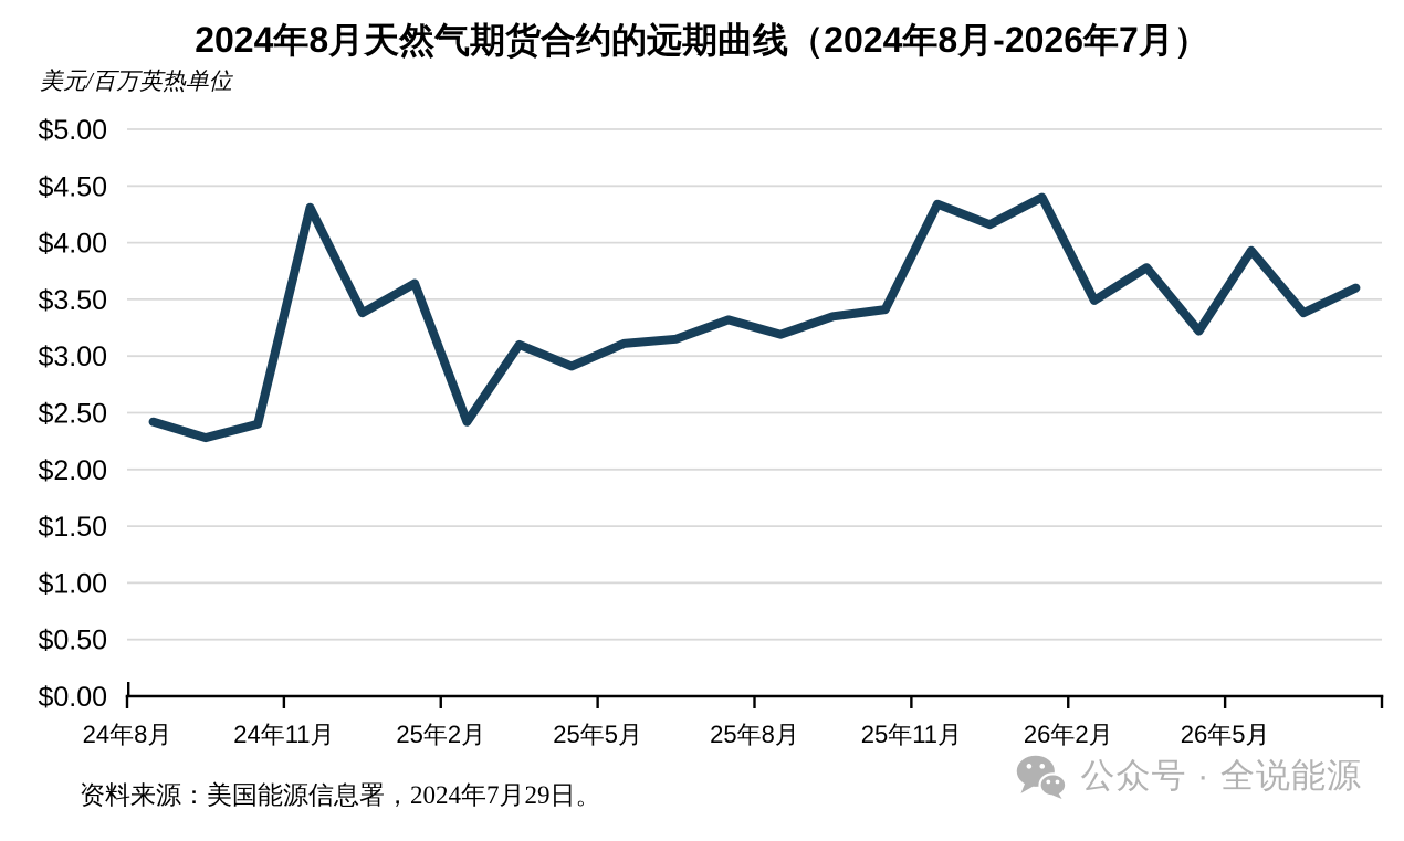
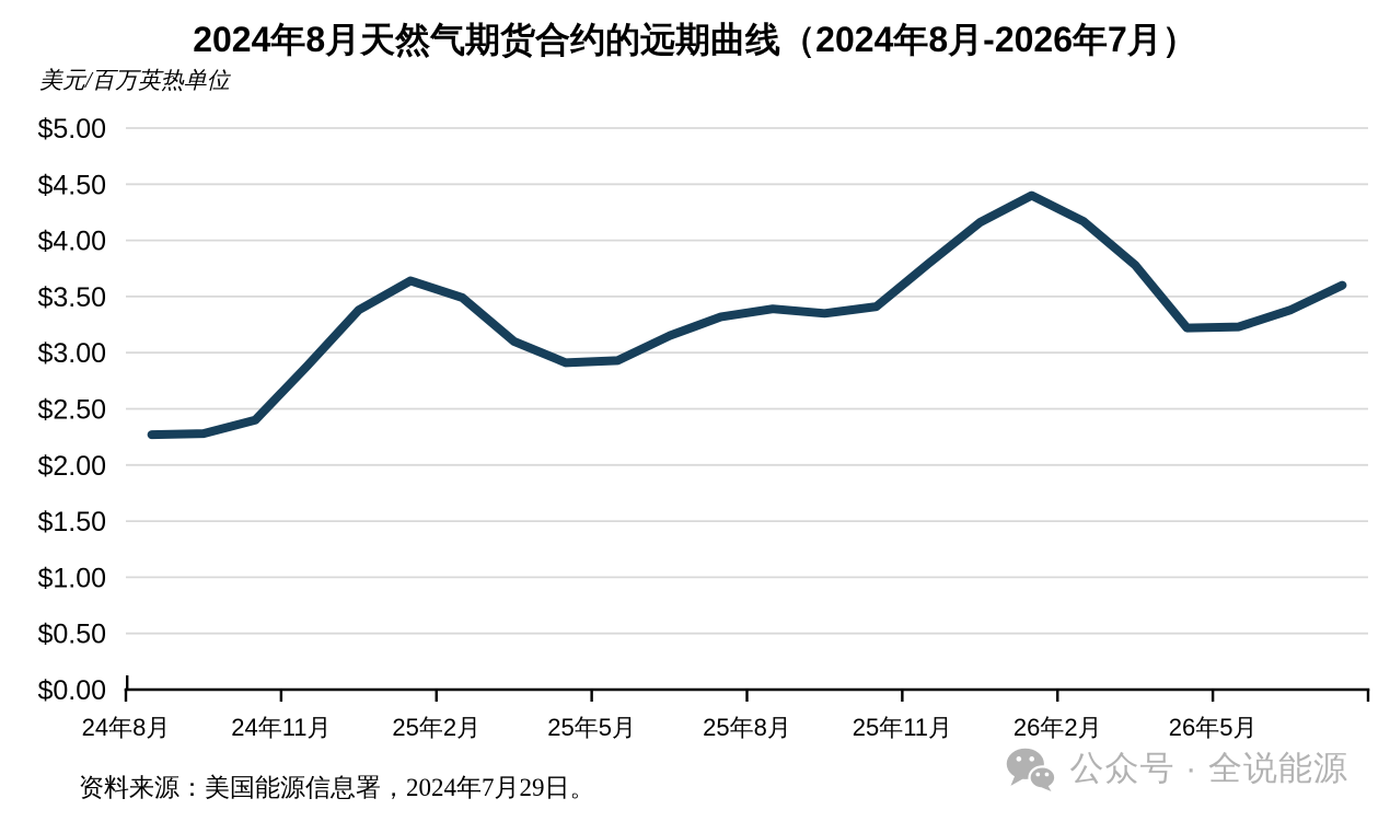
24年8月: $2.42 -> $2.27
24年11月: $4.31 -> $2.88
25年2月: $2.42 -> $3.49
25年5月: $3.11 -> $2.93
25年8月: $3.19 -> $3.39
25年11月: $4.34 -> $3.79
26年2月: $3.49 -> $4.17
26年5月: $3.93 -> $3.23
